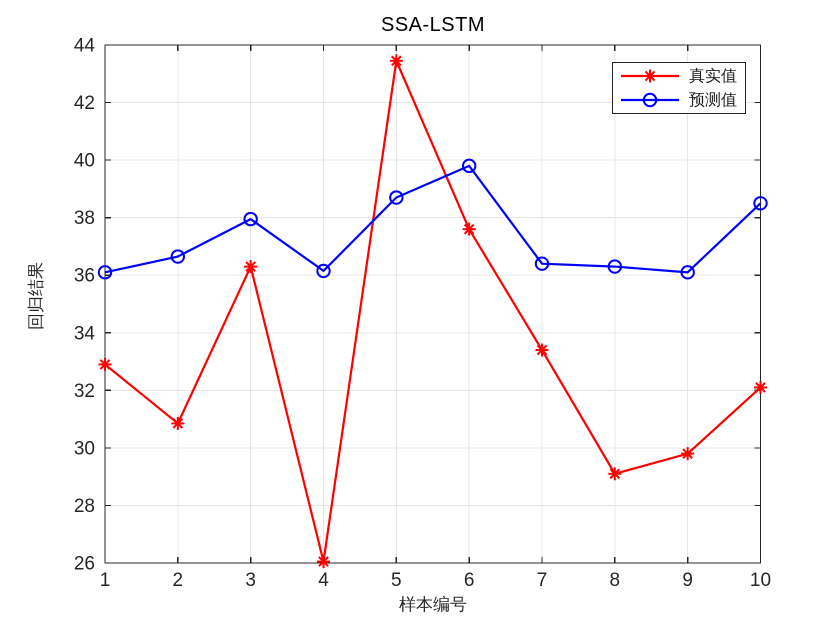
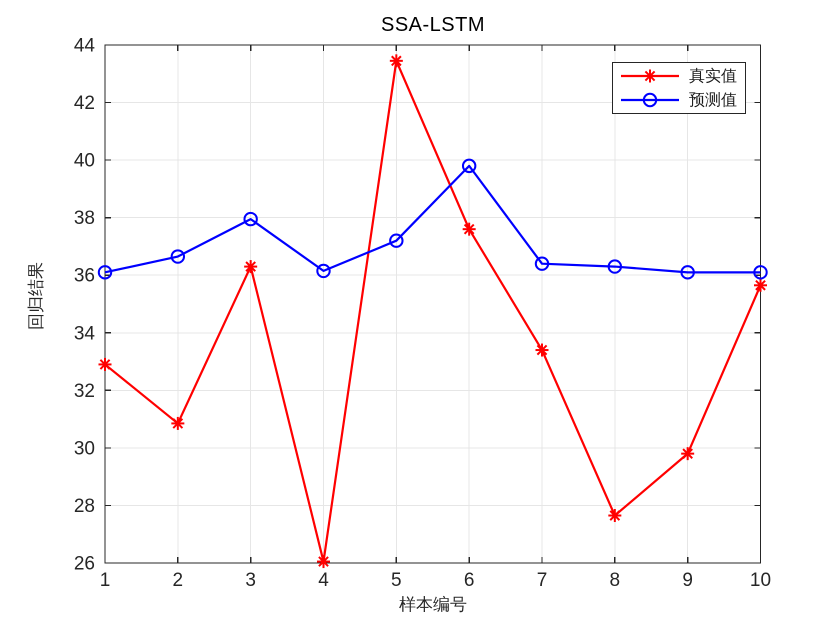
预测值/5: 38.7 -> 37.2
真实值/8: 29.1 -> 27.6
真实值/10: 32.1 -> 35.6
预测值/10: 38.5 -> 36.1
